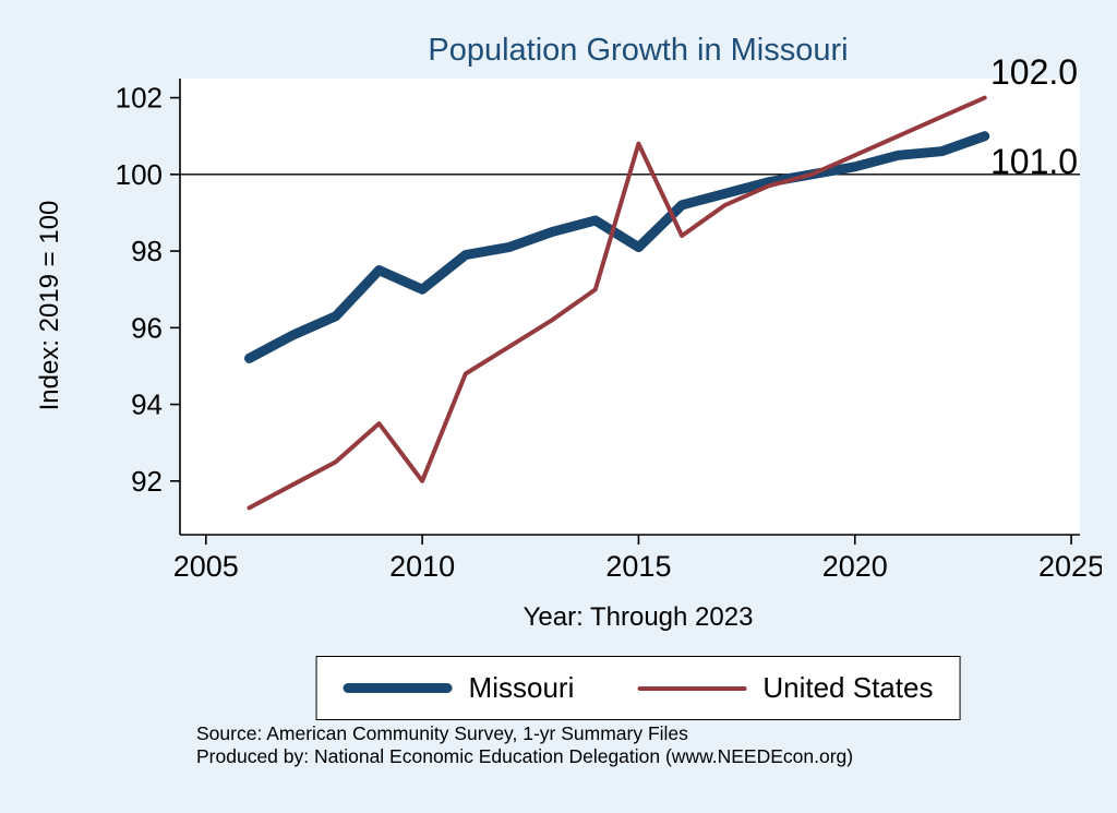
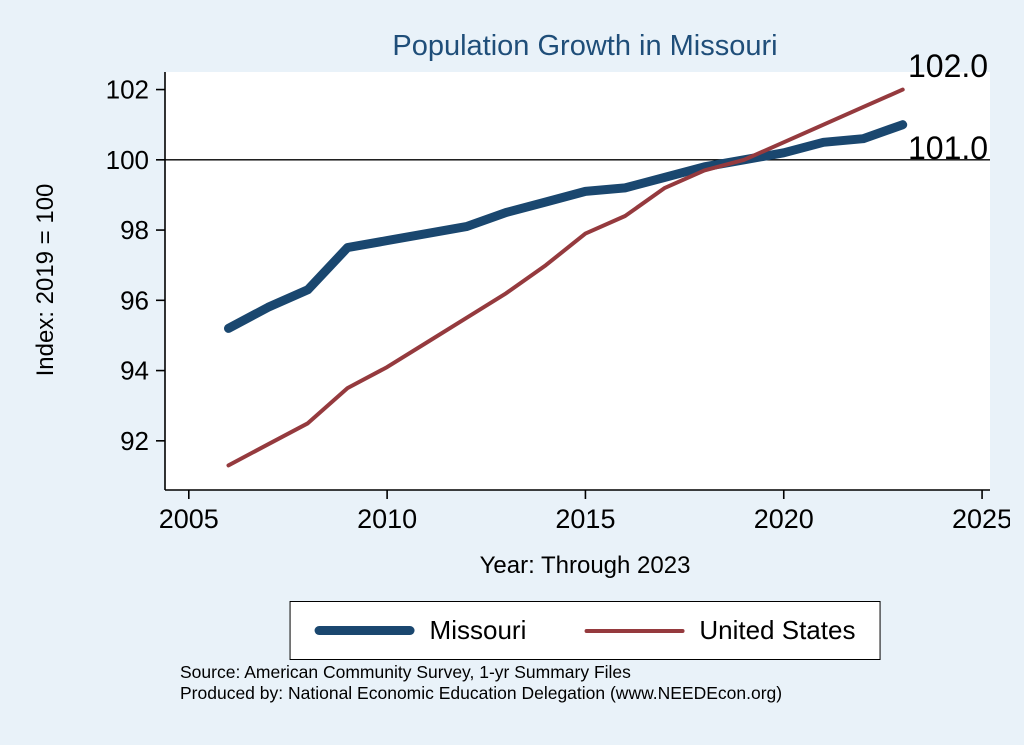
Missouri/2010: 97.0 -> 97.7
United States/2010: 92.0 -> 94.1
Missouri/2015: 98.1 -> 99.1
United States/2015: 100.8 -> 97.9
